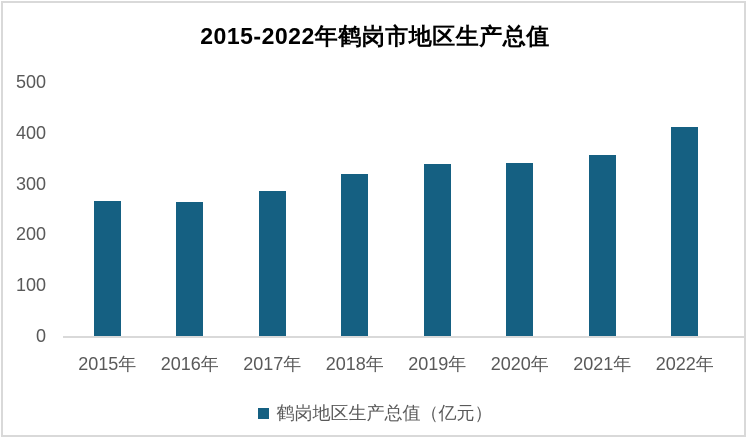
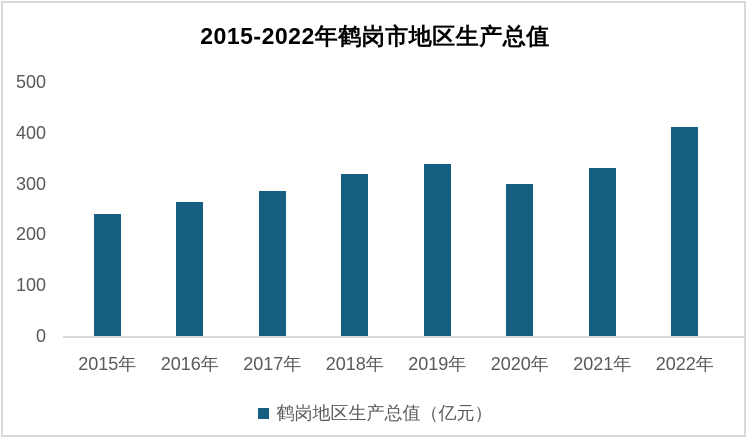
2015年: 270 -> 240
2020年: 340 -> 300
2021年: 360 -> 330
